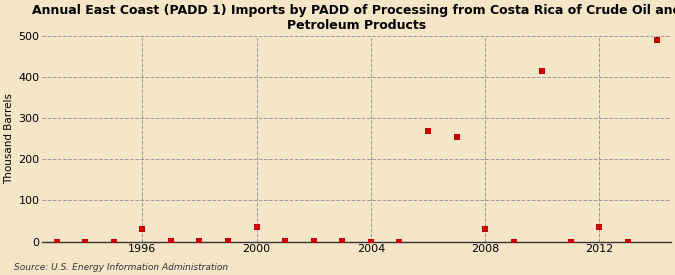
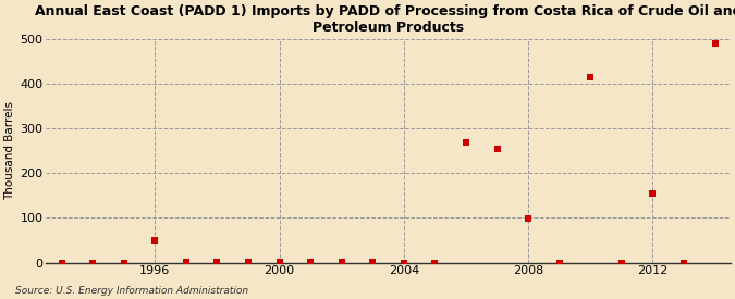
1996: 30 -> 50
2000: 35 -> 2
2008: 30 -> 98
2012: 35 -> 155
